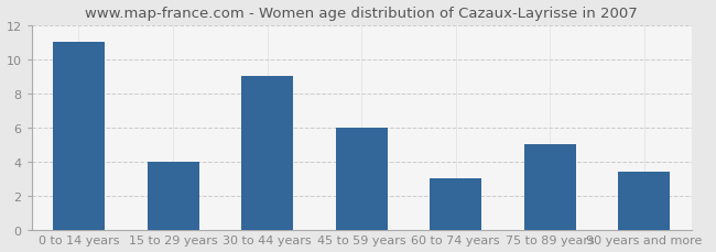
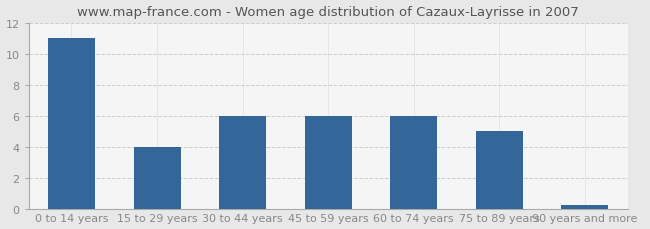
30 to 44 years: 9.0 -> 6.0
60 to 74 years: 3.0 -> 6.0
90 years and more: 3.4 -> 0.2
